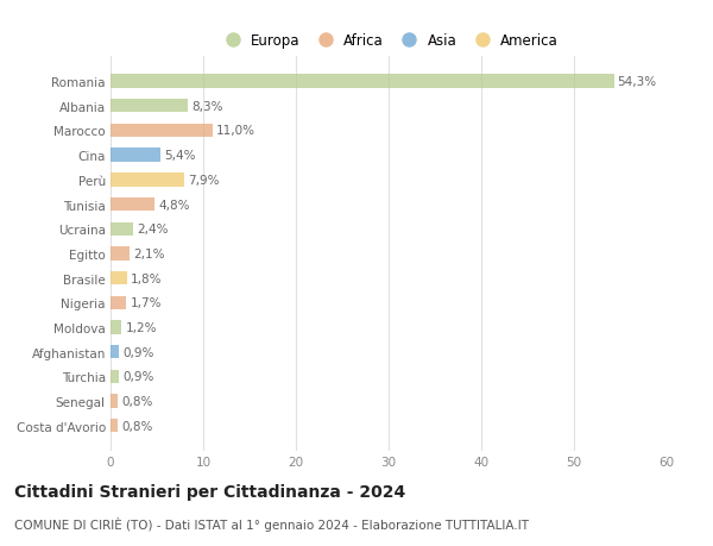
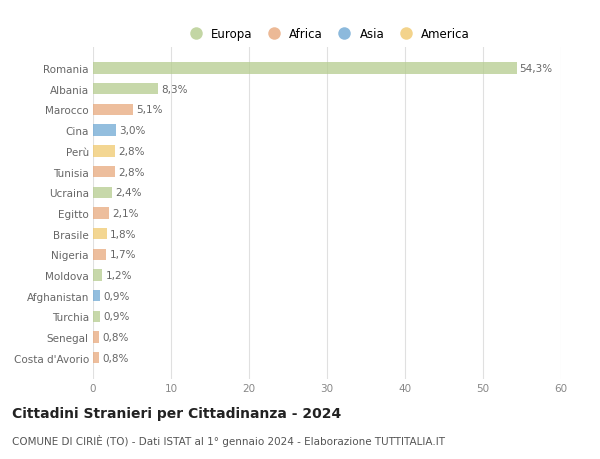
Marocco: 11,0% -> 5,1%
Cina: 5,4% -> 3,0%
Perù: 7,9% -> 2,8%
Tunisia: 4,8% -> 2,8%
